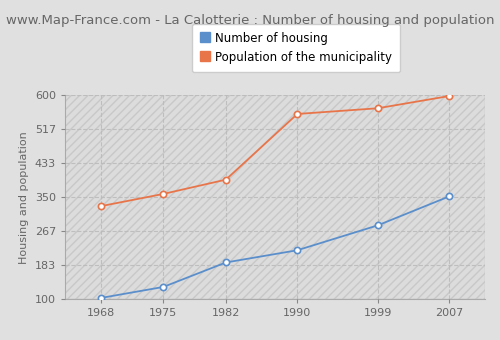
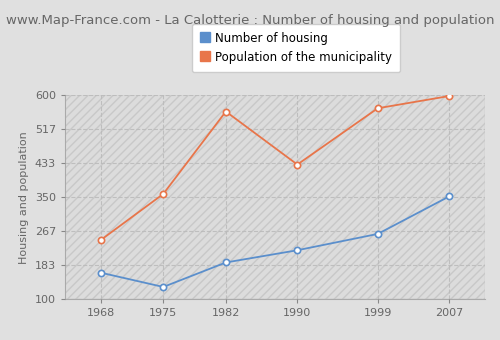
Number of housing/1968: 103 -> 165
Population of the municipality/1968: 328 -> 245
Population of the municipality/1982: 393 -> 560
Population of the municipality/1990: 554 -> 430
Number of housing/1999: 281 -> 260
